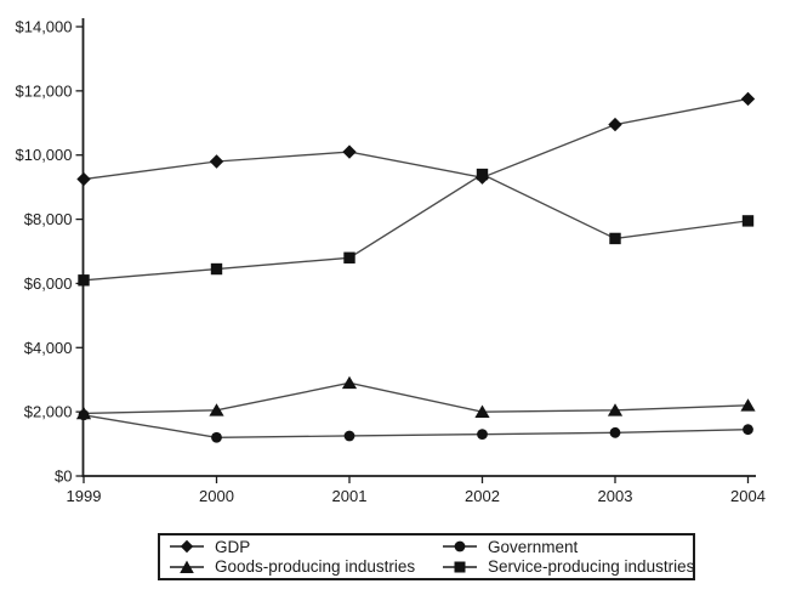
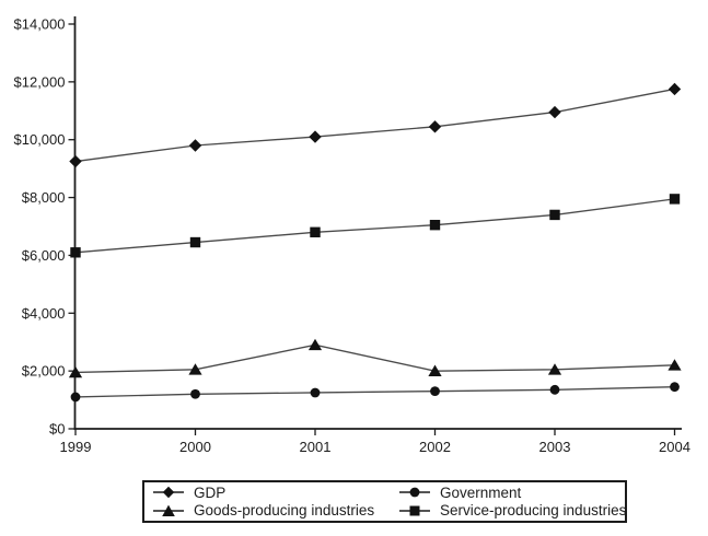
Government/1999: $1900 -> $1100
GDP/2002: $9300 -> $10400
Service-producing industries/2002: $9400 -> $7000
